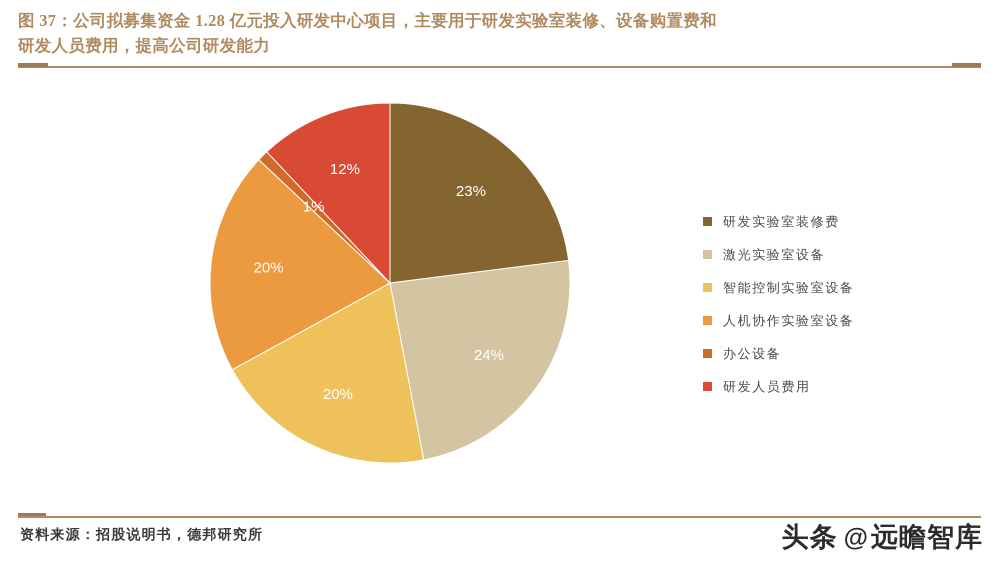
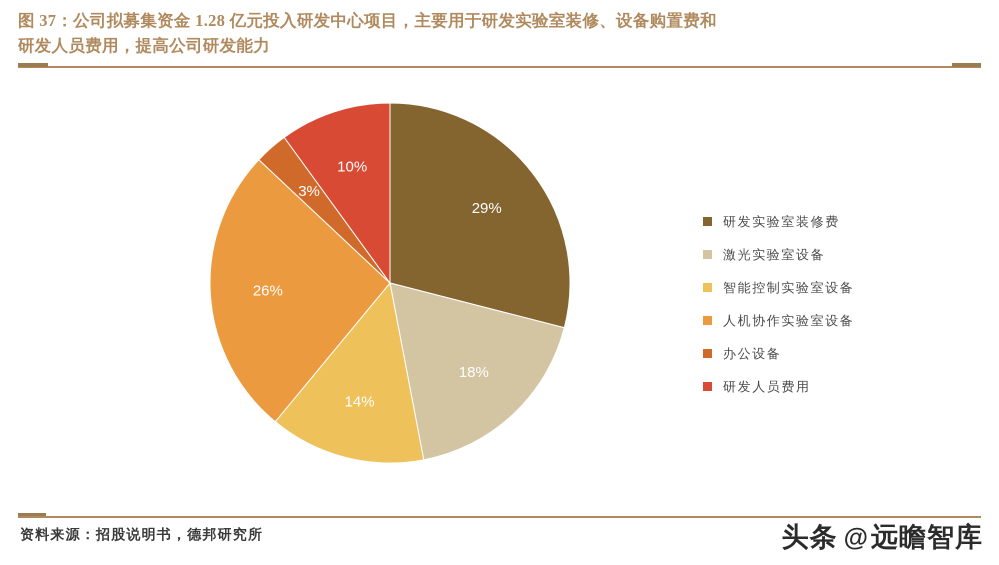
研发实验室装修费: 23% -> 29%
激光实验室设备: 24% -> 18%
智能控制实验室设备: 20% -> 14%
人机协作实验室设备: 20% -> 26%
办公设备: 1% -> 3%
研发人员费用: 12% -> 10%
